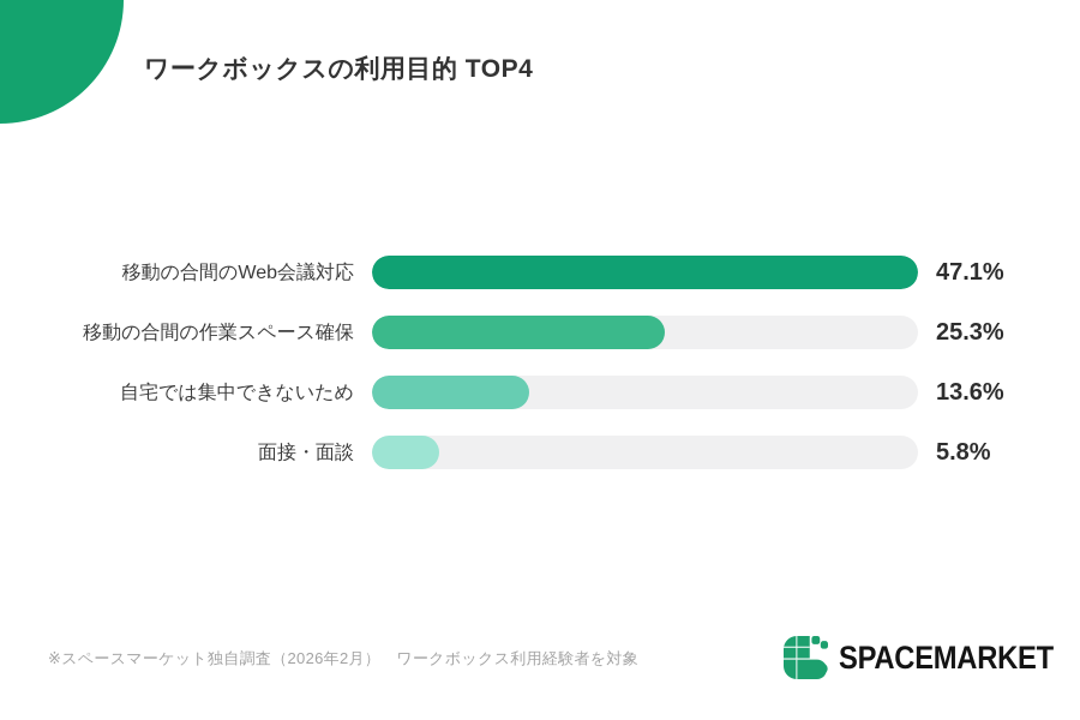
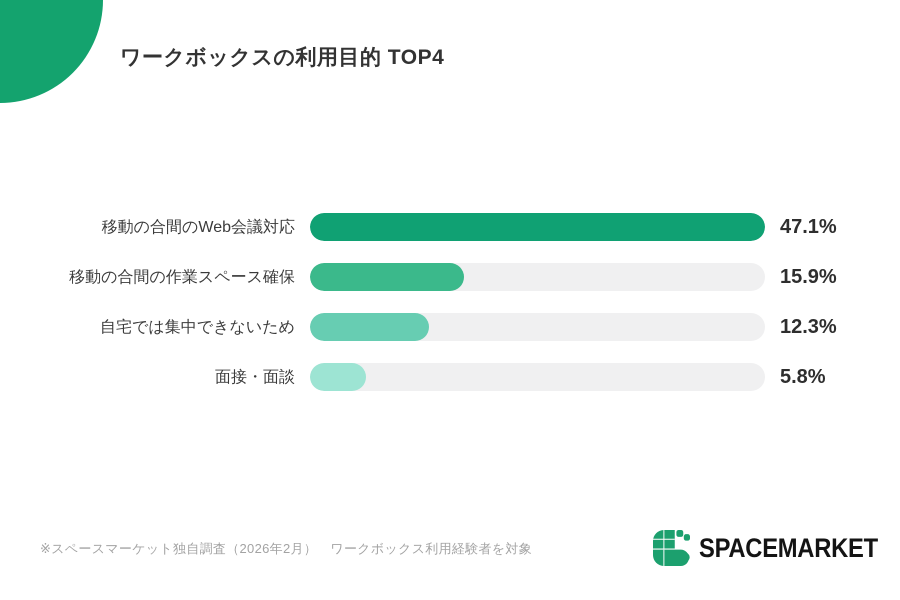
移動の合間の作業スペース確保: 25.3% -> 15.9%
自宅では集中できないため: 13.6% -> 12.3%
